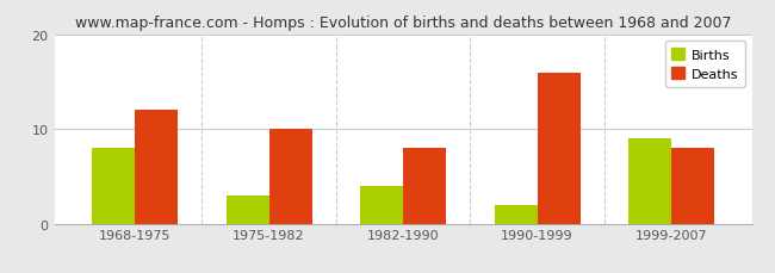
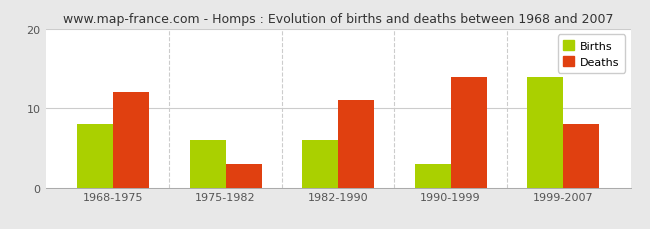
Births/1975-1982: 3 -> 6
Deaths/1975-1982: 10 -> 3
Births/1982-1990: 4 -> 6
Deaths/1982-1990: 8 -> 11
Births/1990-1999: 2 -> 3
Deaths/1990-1999: 16 -> 14
Births/1999-2007: 9 -> 14
